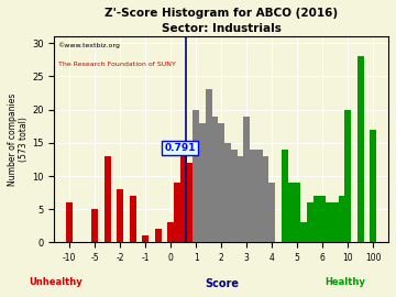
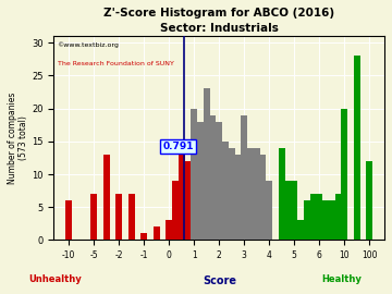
-5: 5 -> 7
-2: 8 -> 7
100: 17 -> 12
